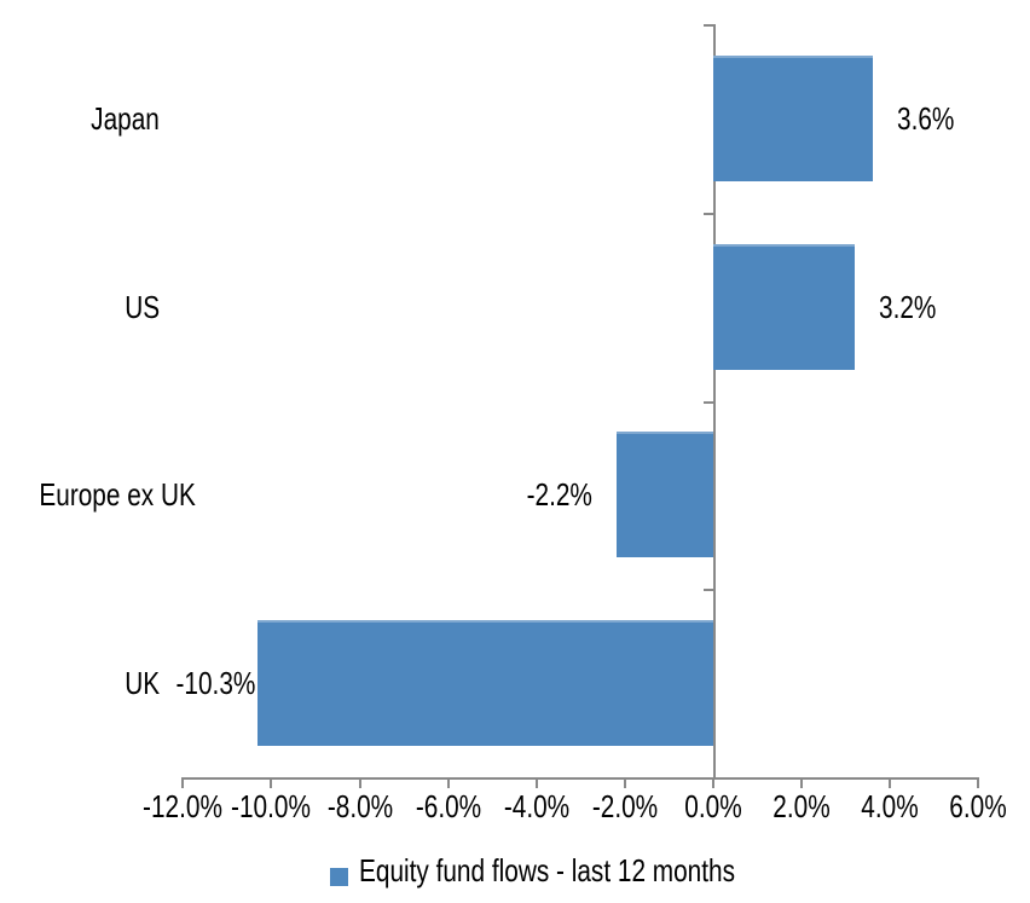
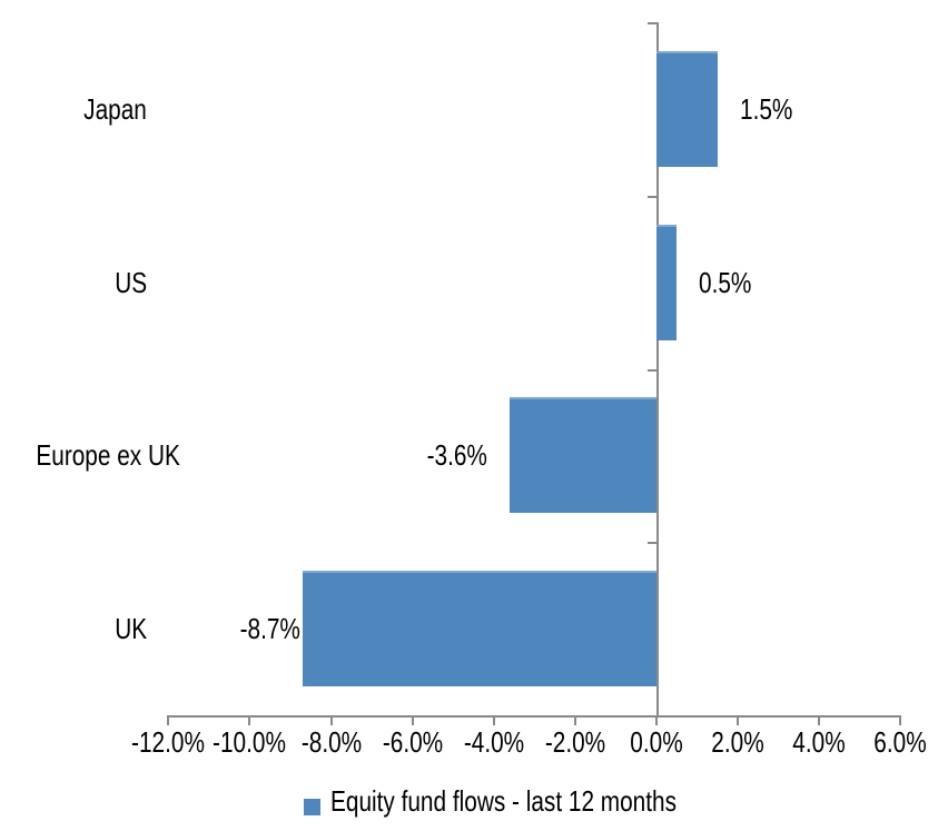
Japan: 3.6% -> 1.5%
US: 3.2% -> 0.5%
Europe ex UK: -2.2% -> -3.6%
UK: -10.3% -> -8.7%
